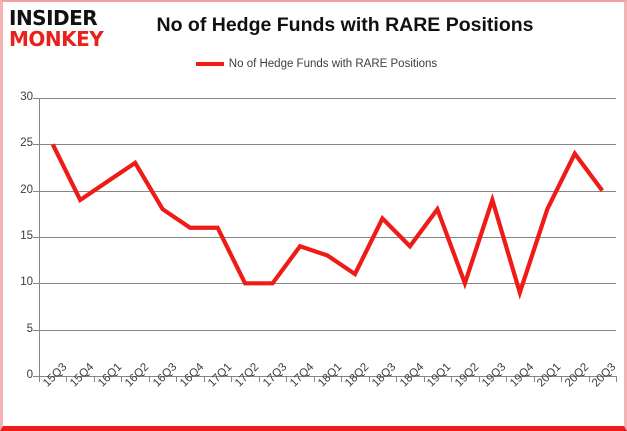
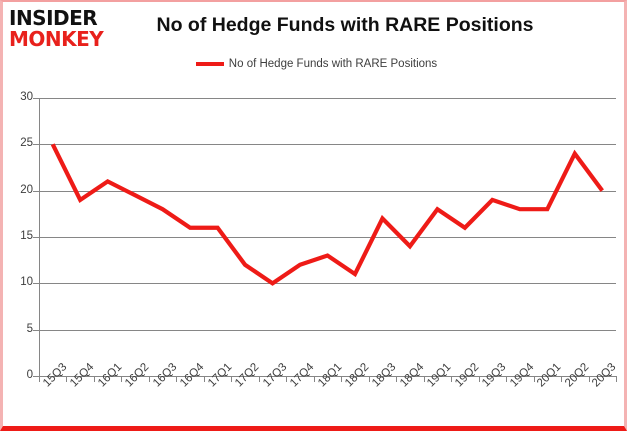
16Q2: 23 -> 20
17Q2: 10 -> 12
17Q4: 14 -> 12
19Q2: 10 -> 16
19Q4: 9 -> 18
